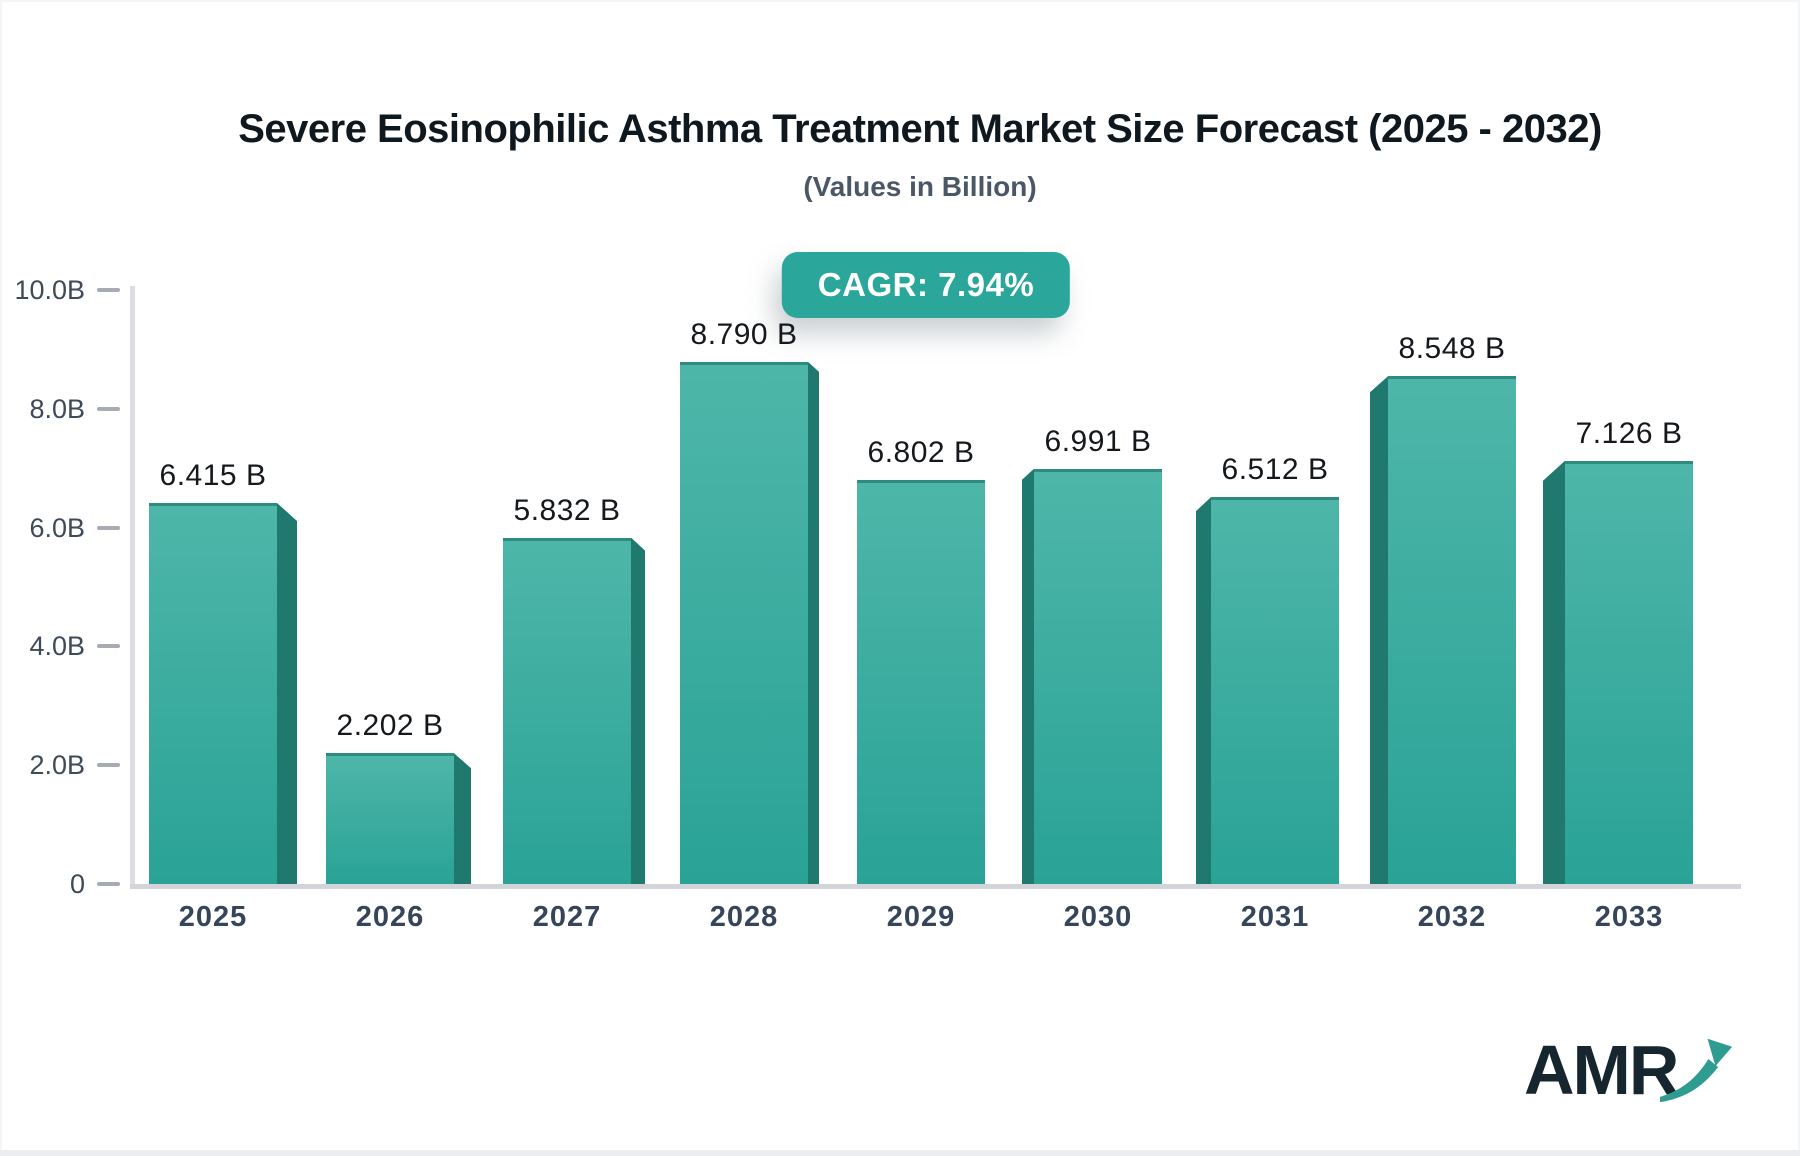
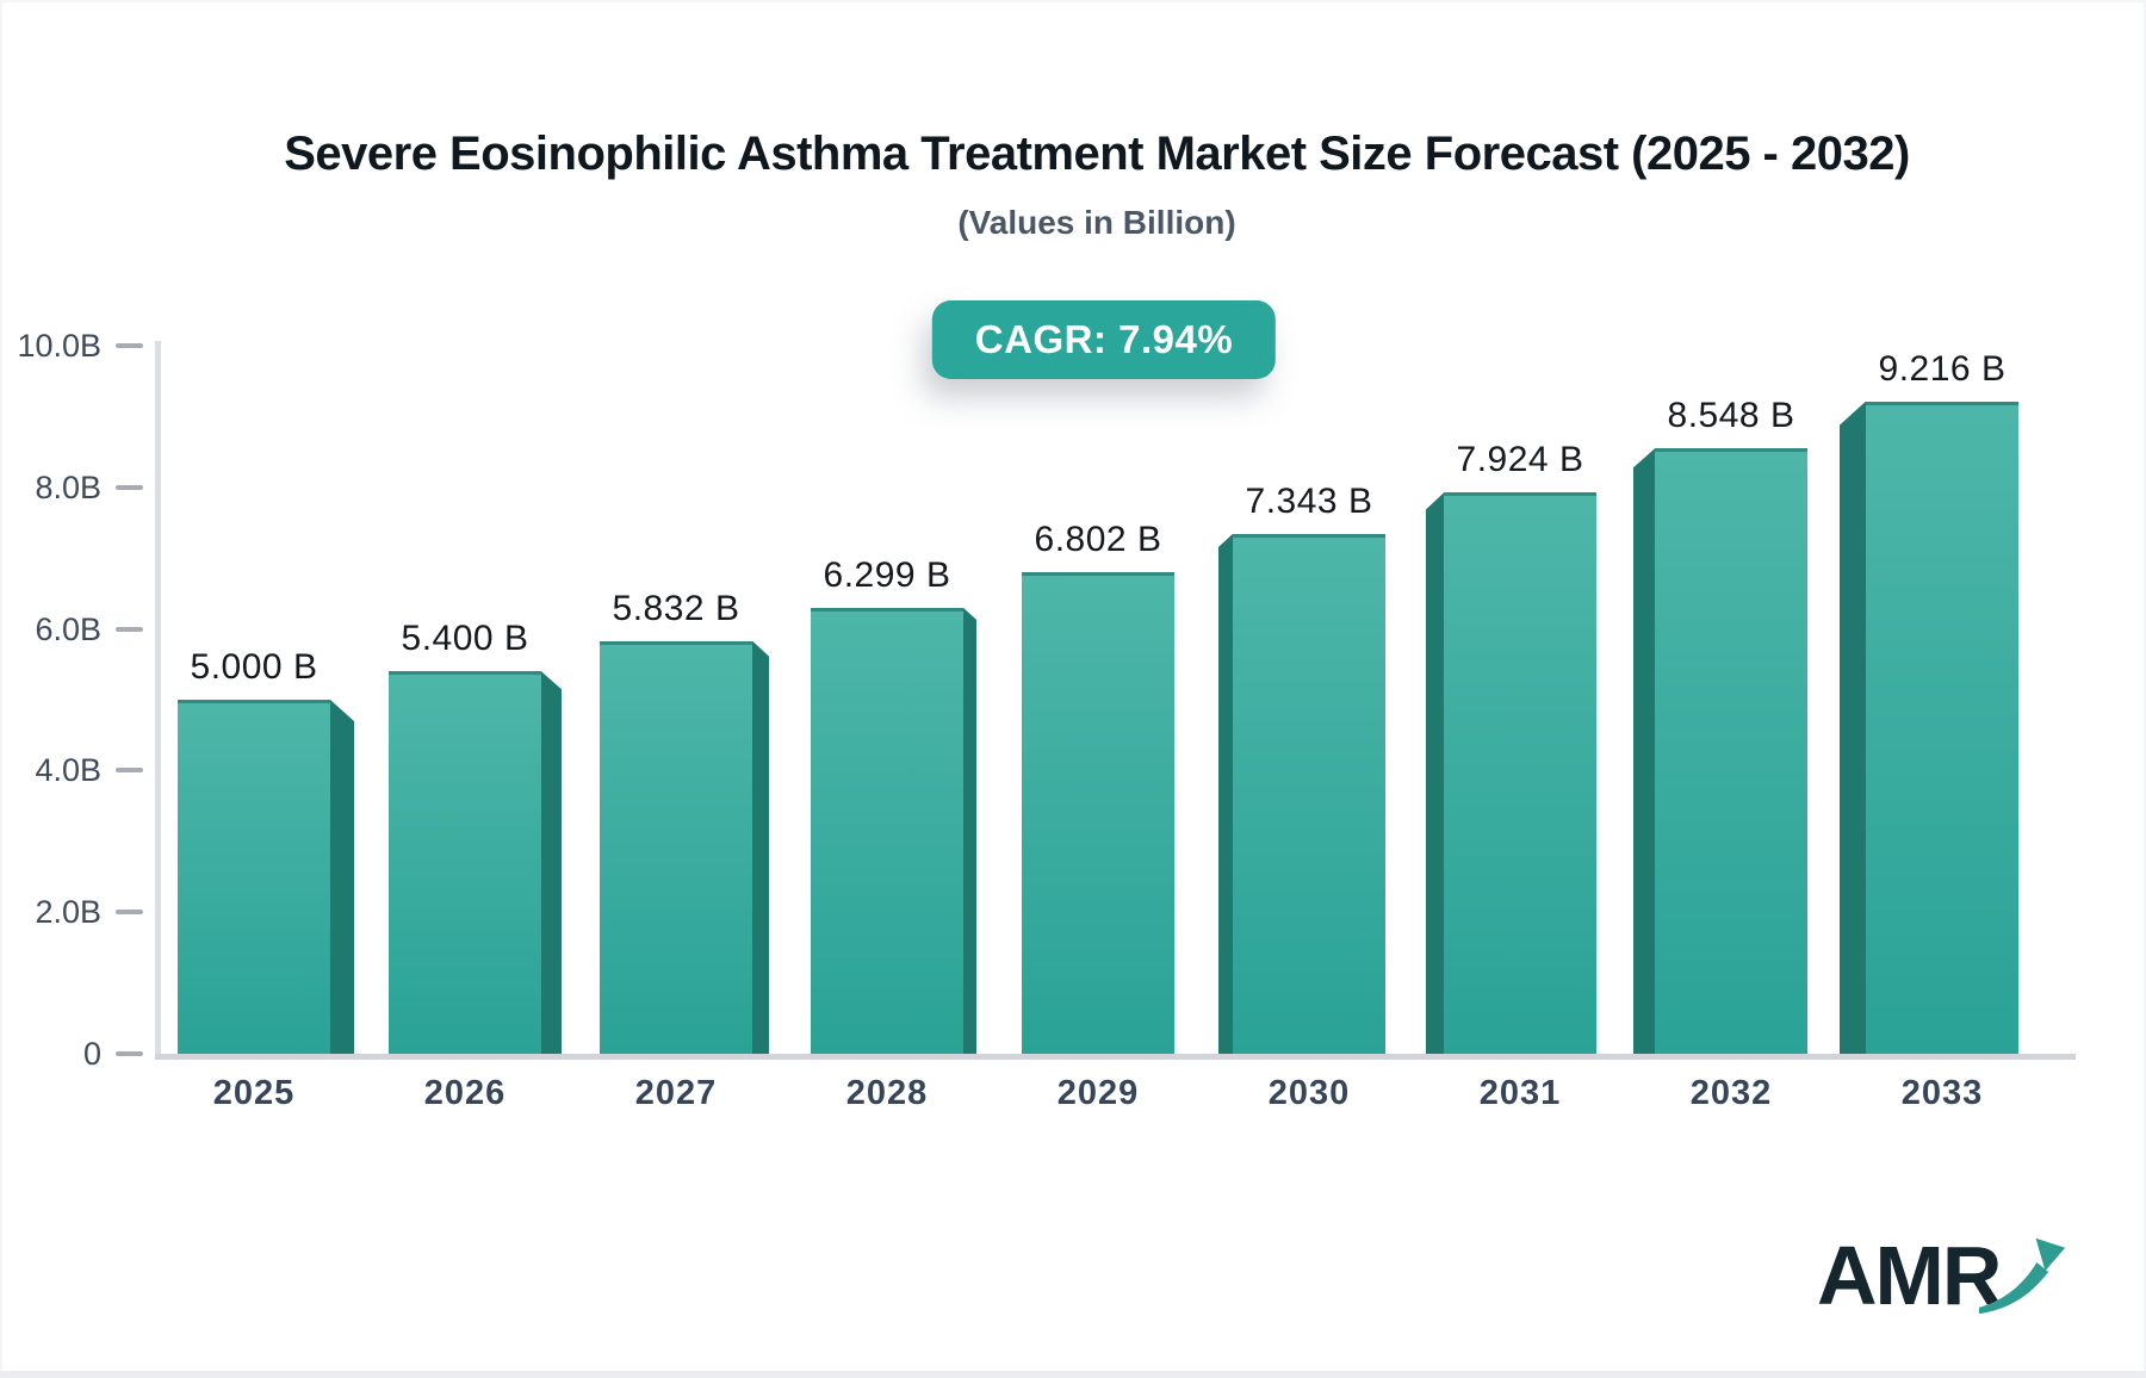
2025: 6.415 -> 5.000
2026: 2.202 -> 5.400
2028: 8.790 -> 6.299
2030: 6.991 -> 7.343
2031: 6.512 -> 7.924
2033: 7.126 -> 9.216
